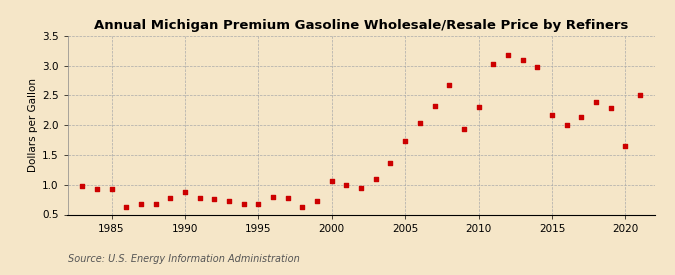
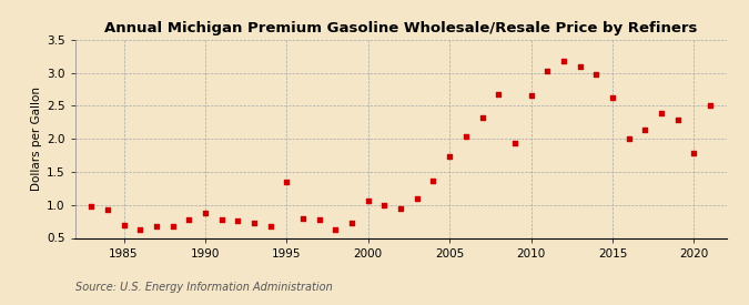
1985: 0.93 -> 0.70
1995: 0.67 -> 1.34
2010: 2.30 -> 2.66
2015: 2.17 -> 2.62
2020: 1.65 -> 1.78
